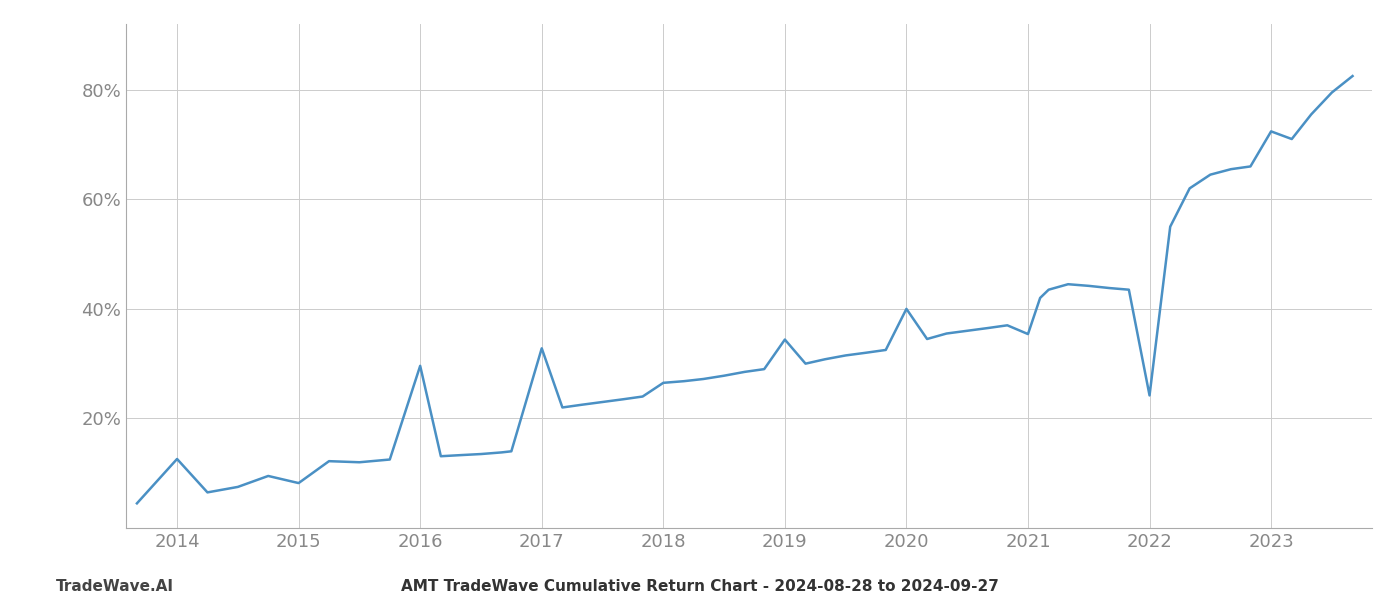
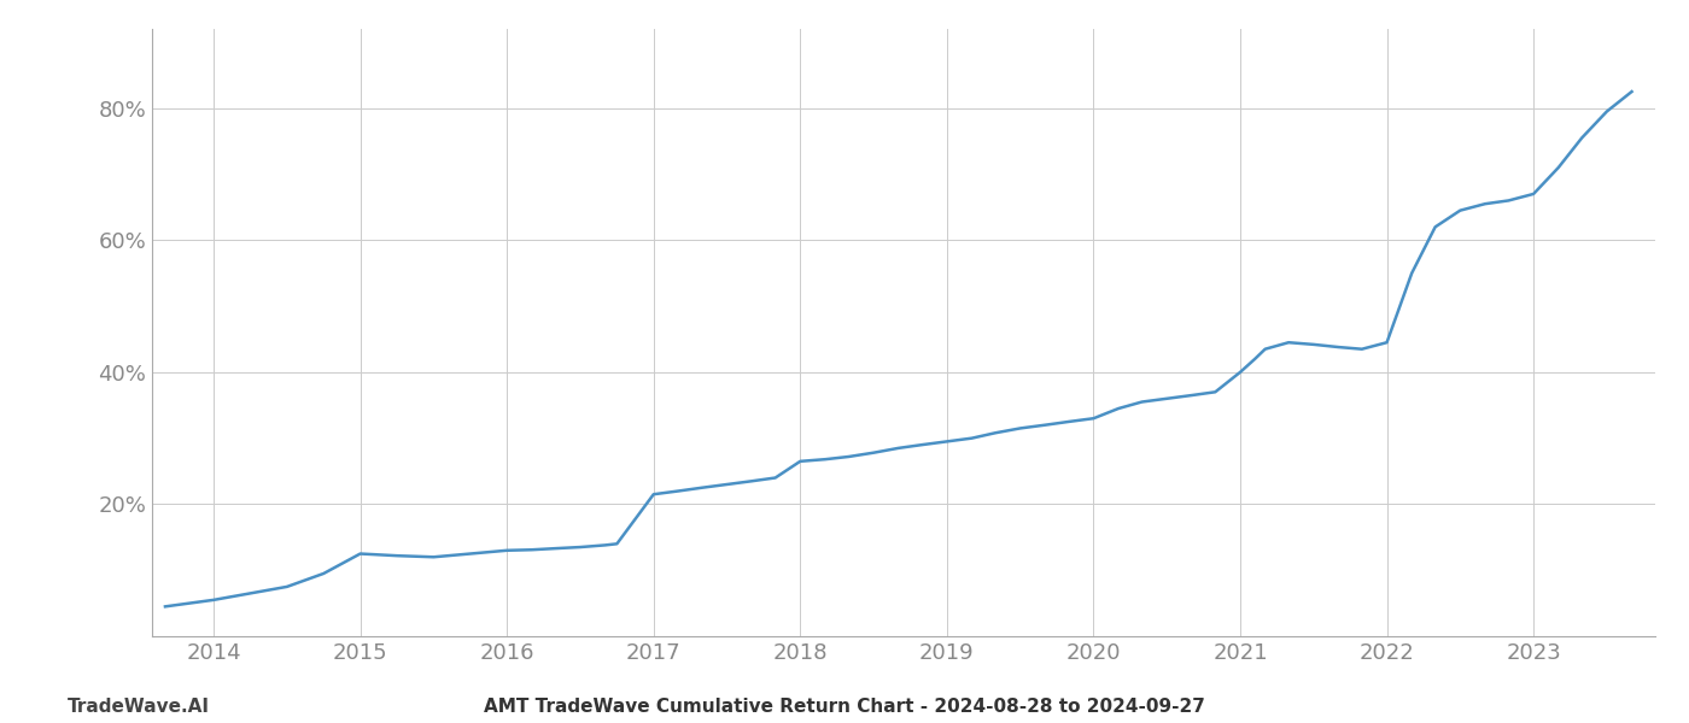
2014: 12.6% -> 5.5%
2015: 8.2% -> 12.5%
2016: 29.6% -> 13.0%
2017: 32.8% -> 21.5%
2019: 34.4% -> 29.5%
2020: 40.0% -> 33.0%
2021: 35.4% -> 40.0%
2022: 24.2% -> 44.5%
2023: 72.4% -> 67.0%
